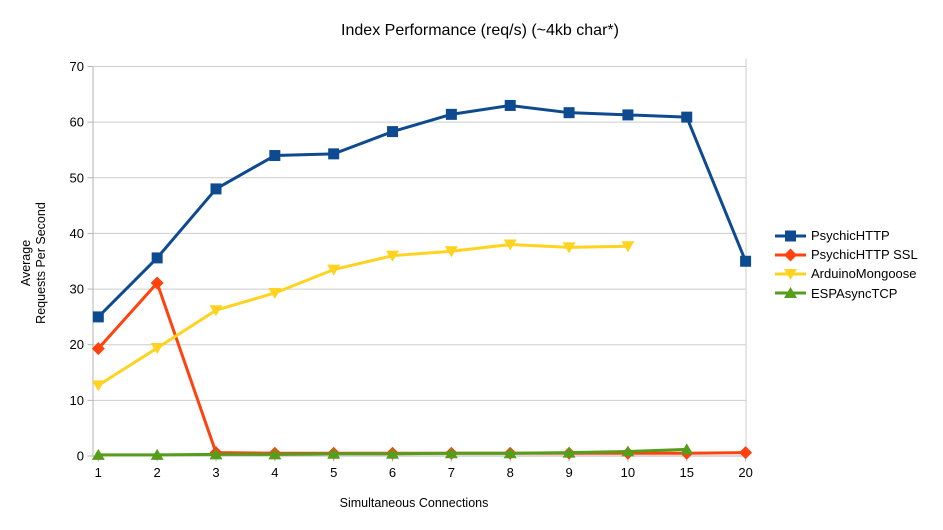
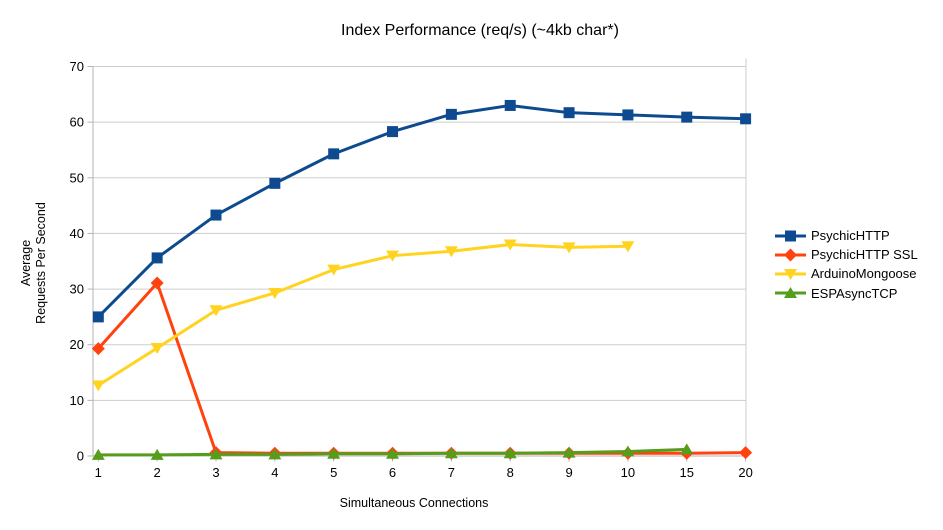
PsychicHTTP/3: 48 -> 43
PsychicHTTP/4: 54 -> 49
PsychicHTTP/20: 35 -> 61
